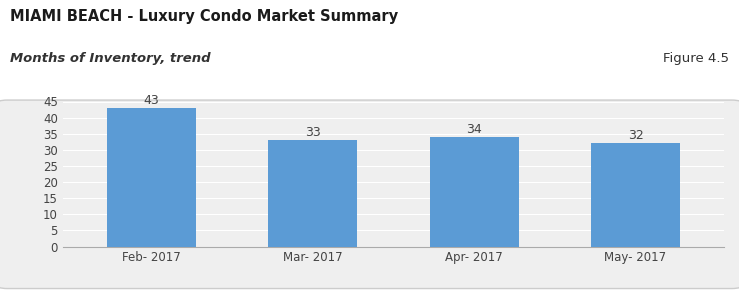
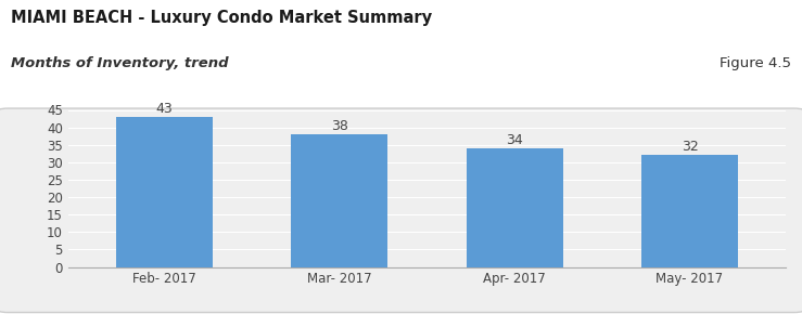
Mar- 2017: 33 -> 38
